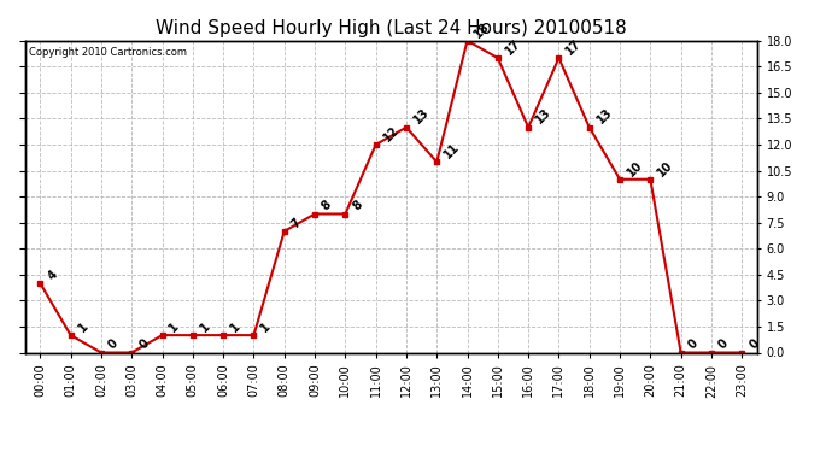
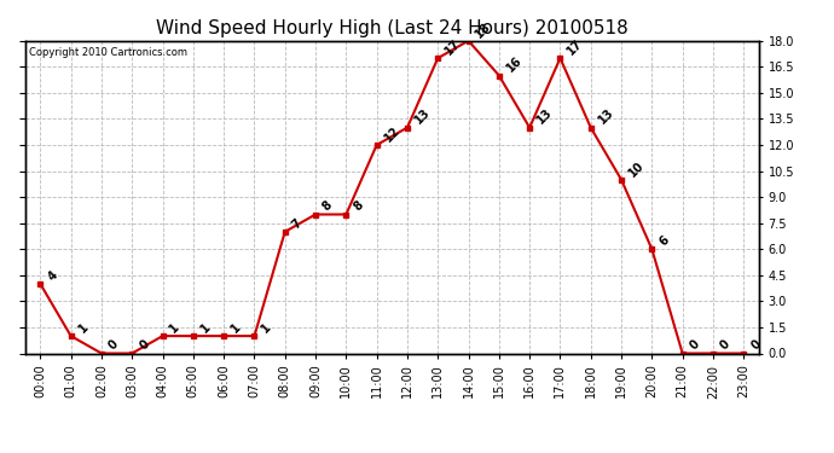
13:00: 11 -> 17
15:00: 17 -> 16
20:00: 10 -> 6
